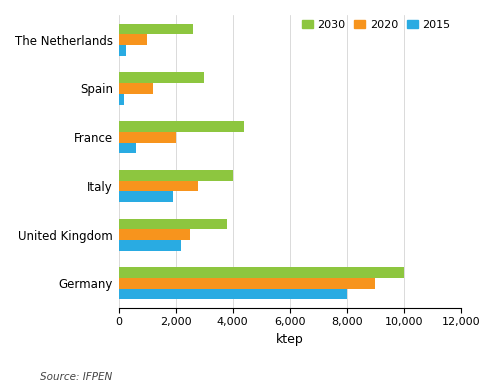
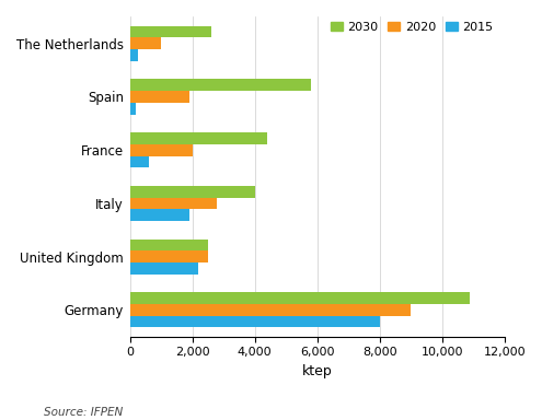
2030/Spain: 3,000 -> 5,800
2020/Spain: 1,200 -> 1,900
2030/United Kingdom: 3,800 -> 2,500
2030/Germany: 10,000 -> 10,900
